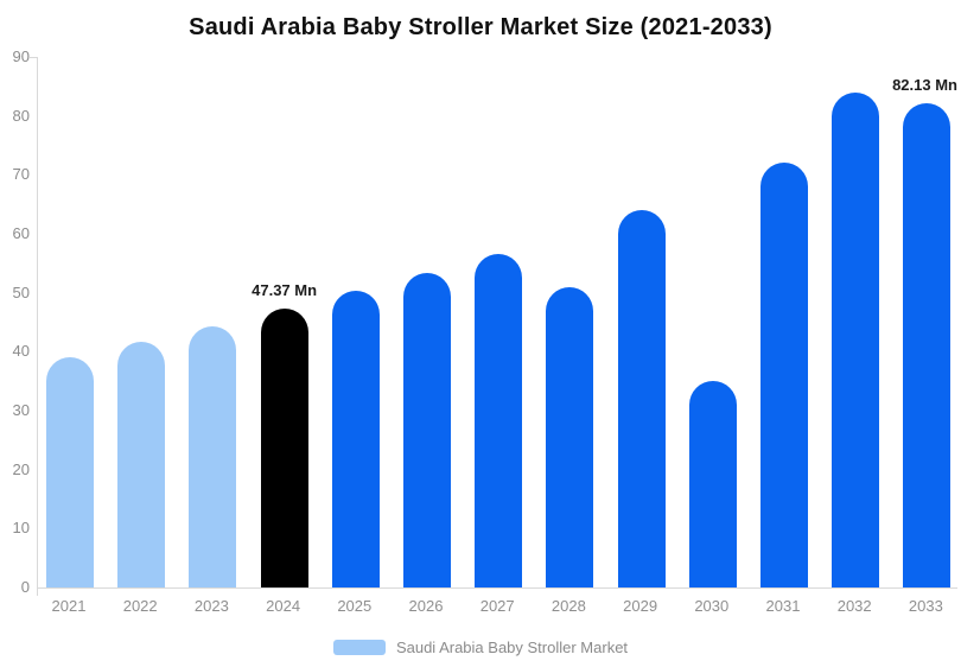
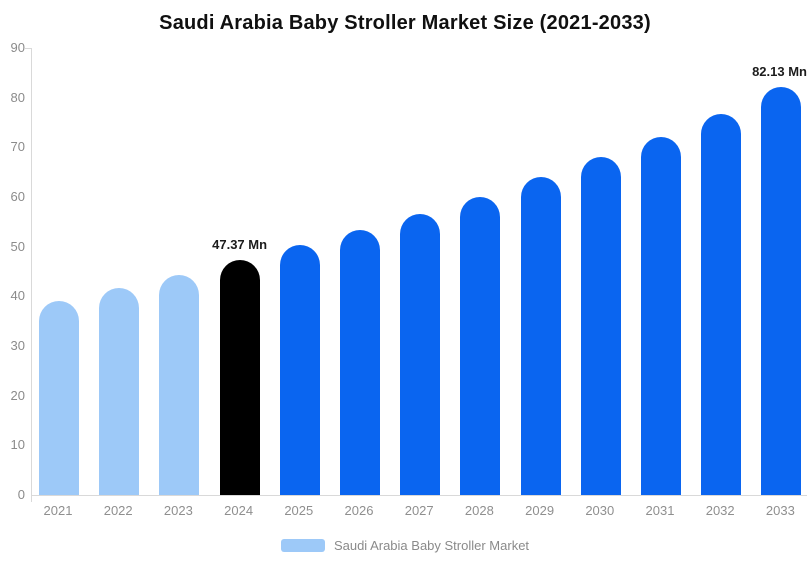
2028: 51 -> 60
2030: 35 -> 68
2032: 84 -> 77
